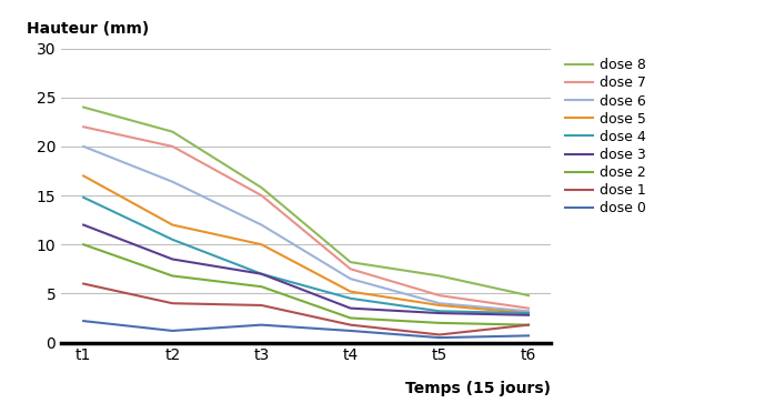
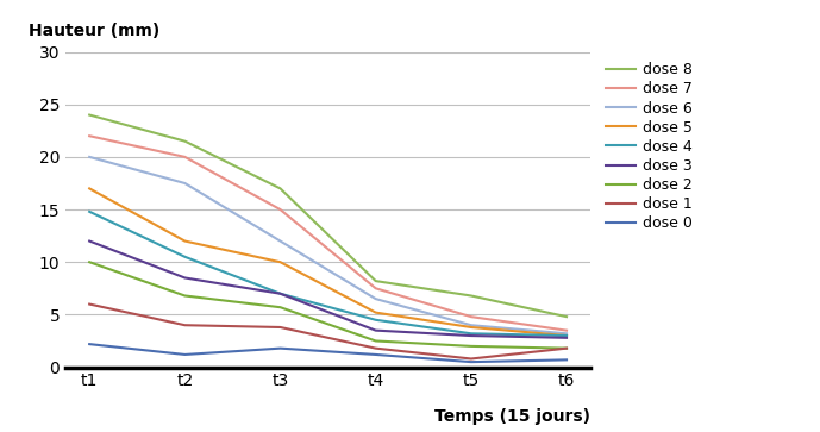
dose 6/t2: 16.4 -> 17.5
dose 8/t3: 15.8 -> 17.0
